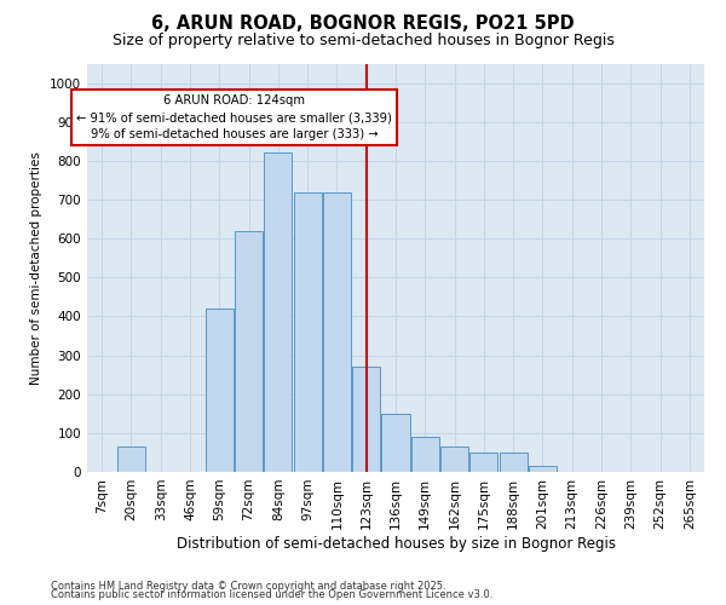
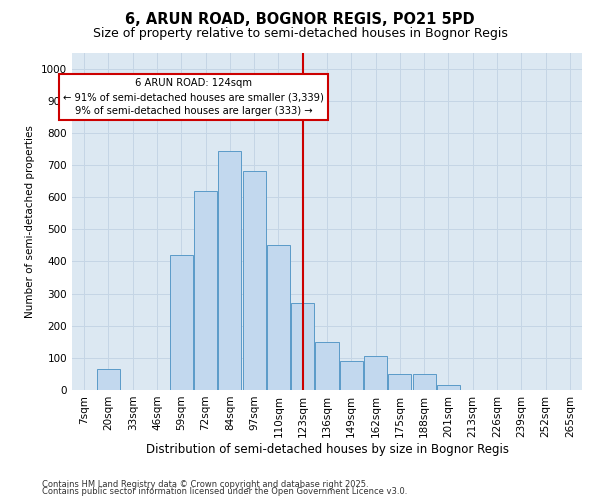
84sqm: 820 -> 745
97sqm: 720 -> 680
110sqm: 720 -> 450
162sqm: 65 -> 105
